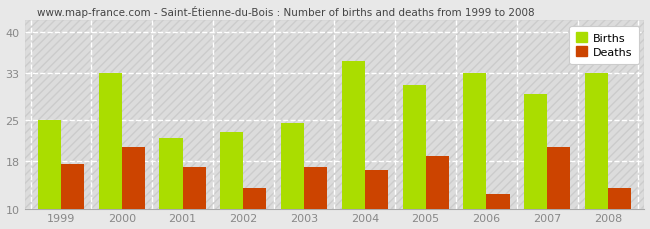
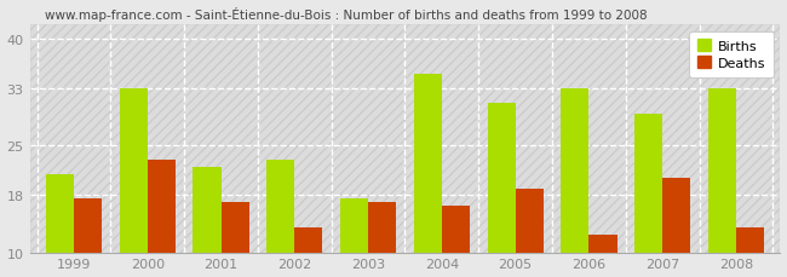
Births/1999: 25.0 -> 21.0
Deaths/2000: 20.5 -> 23.0
Births/2003: 24.5 -> 17.6
